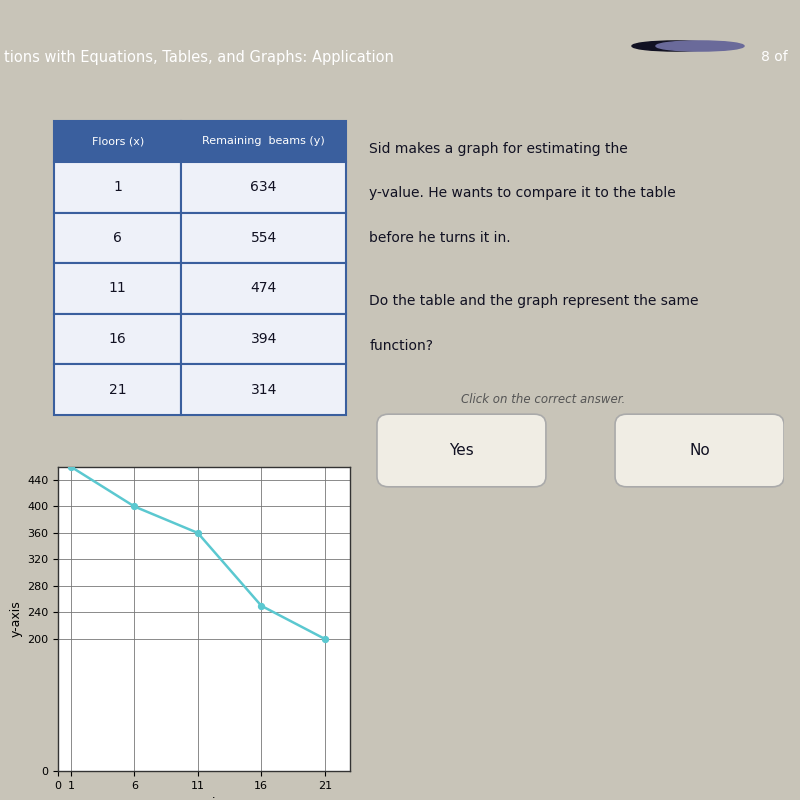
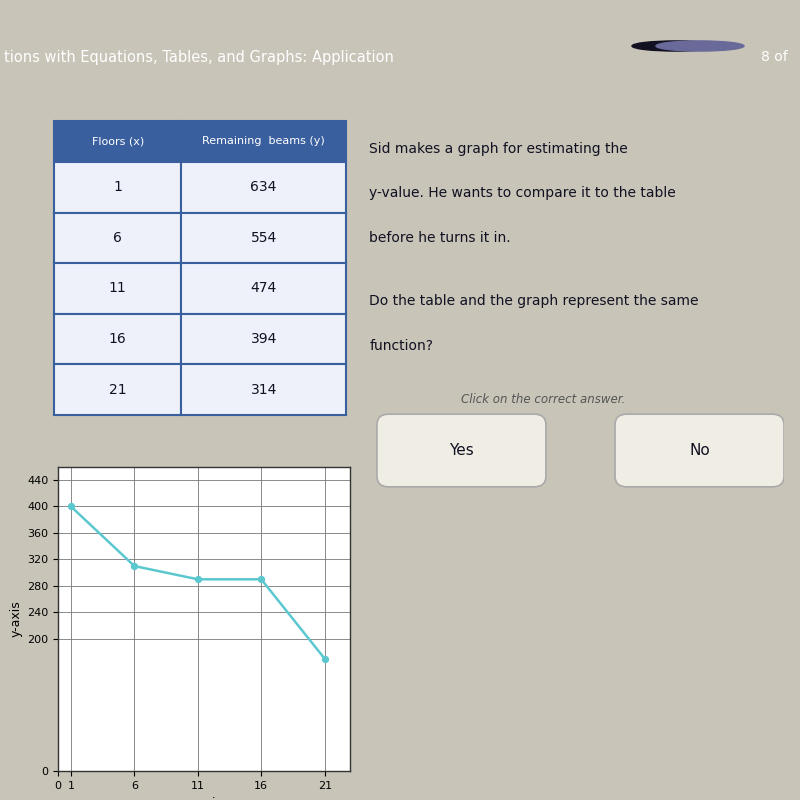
1: 460 -> 400
6: 400 -> 310
11: 360 -> 290
16: 250 -> 290
21: 200 -> 170
